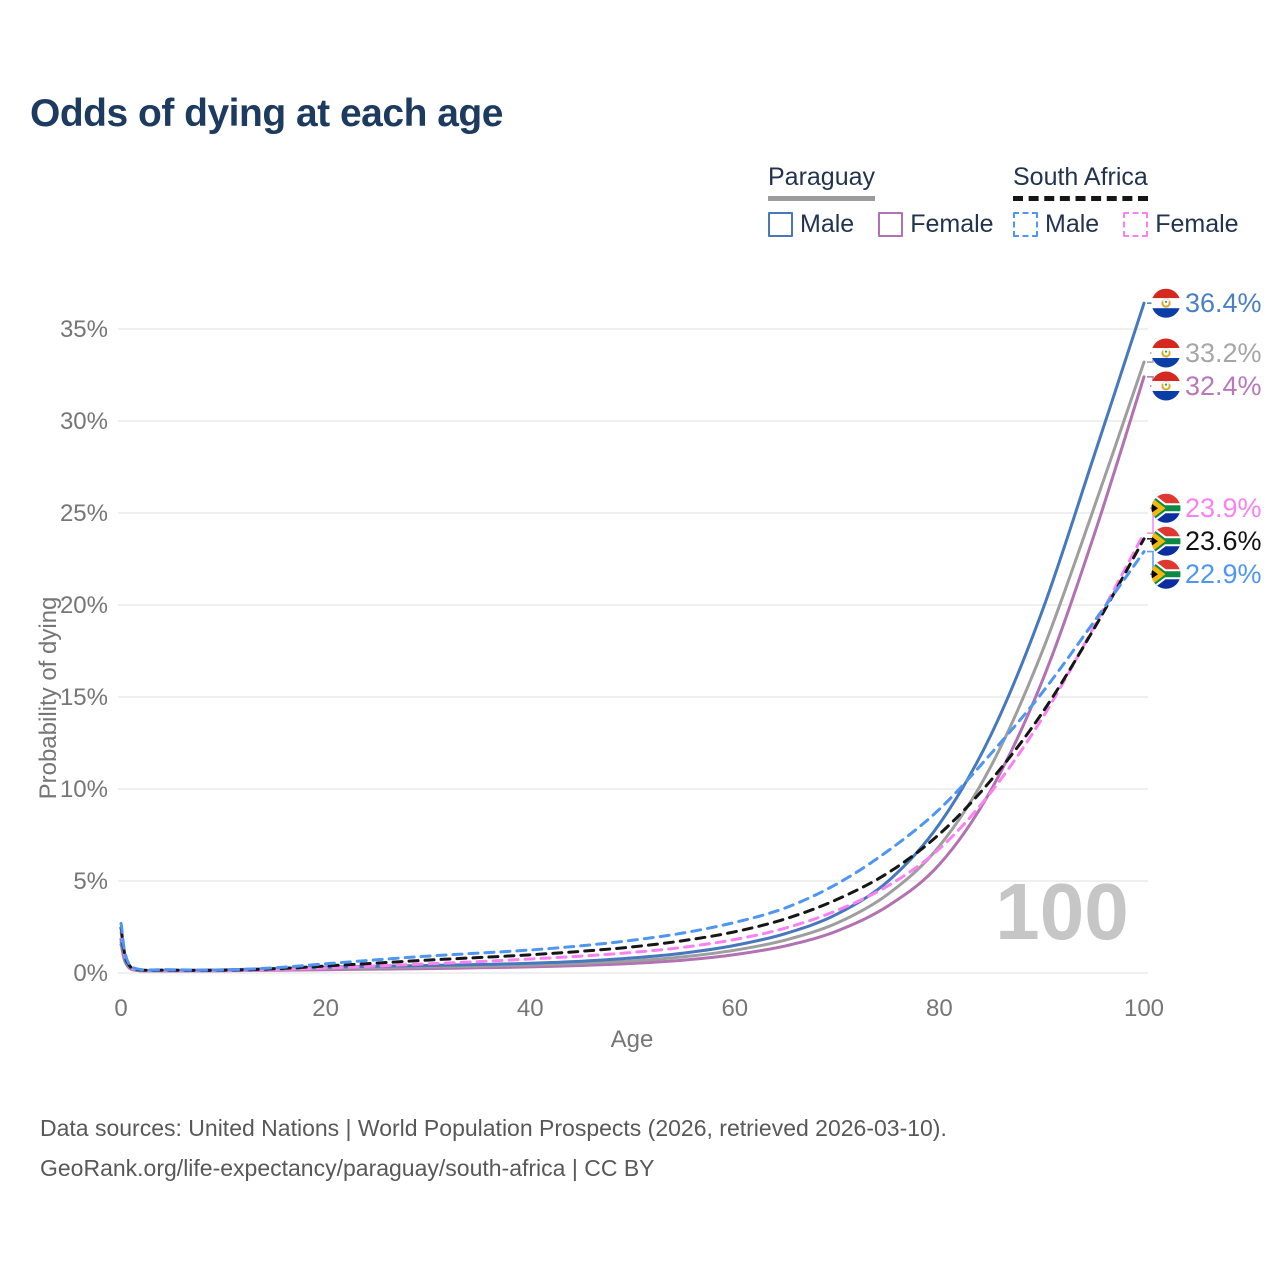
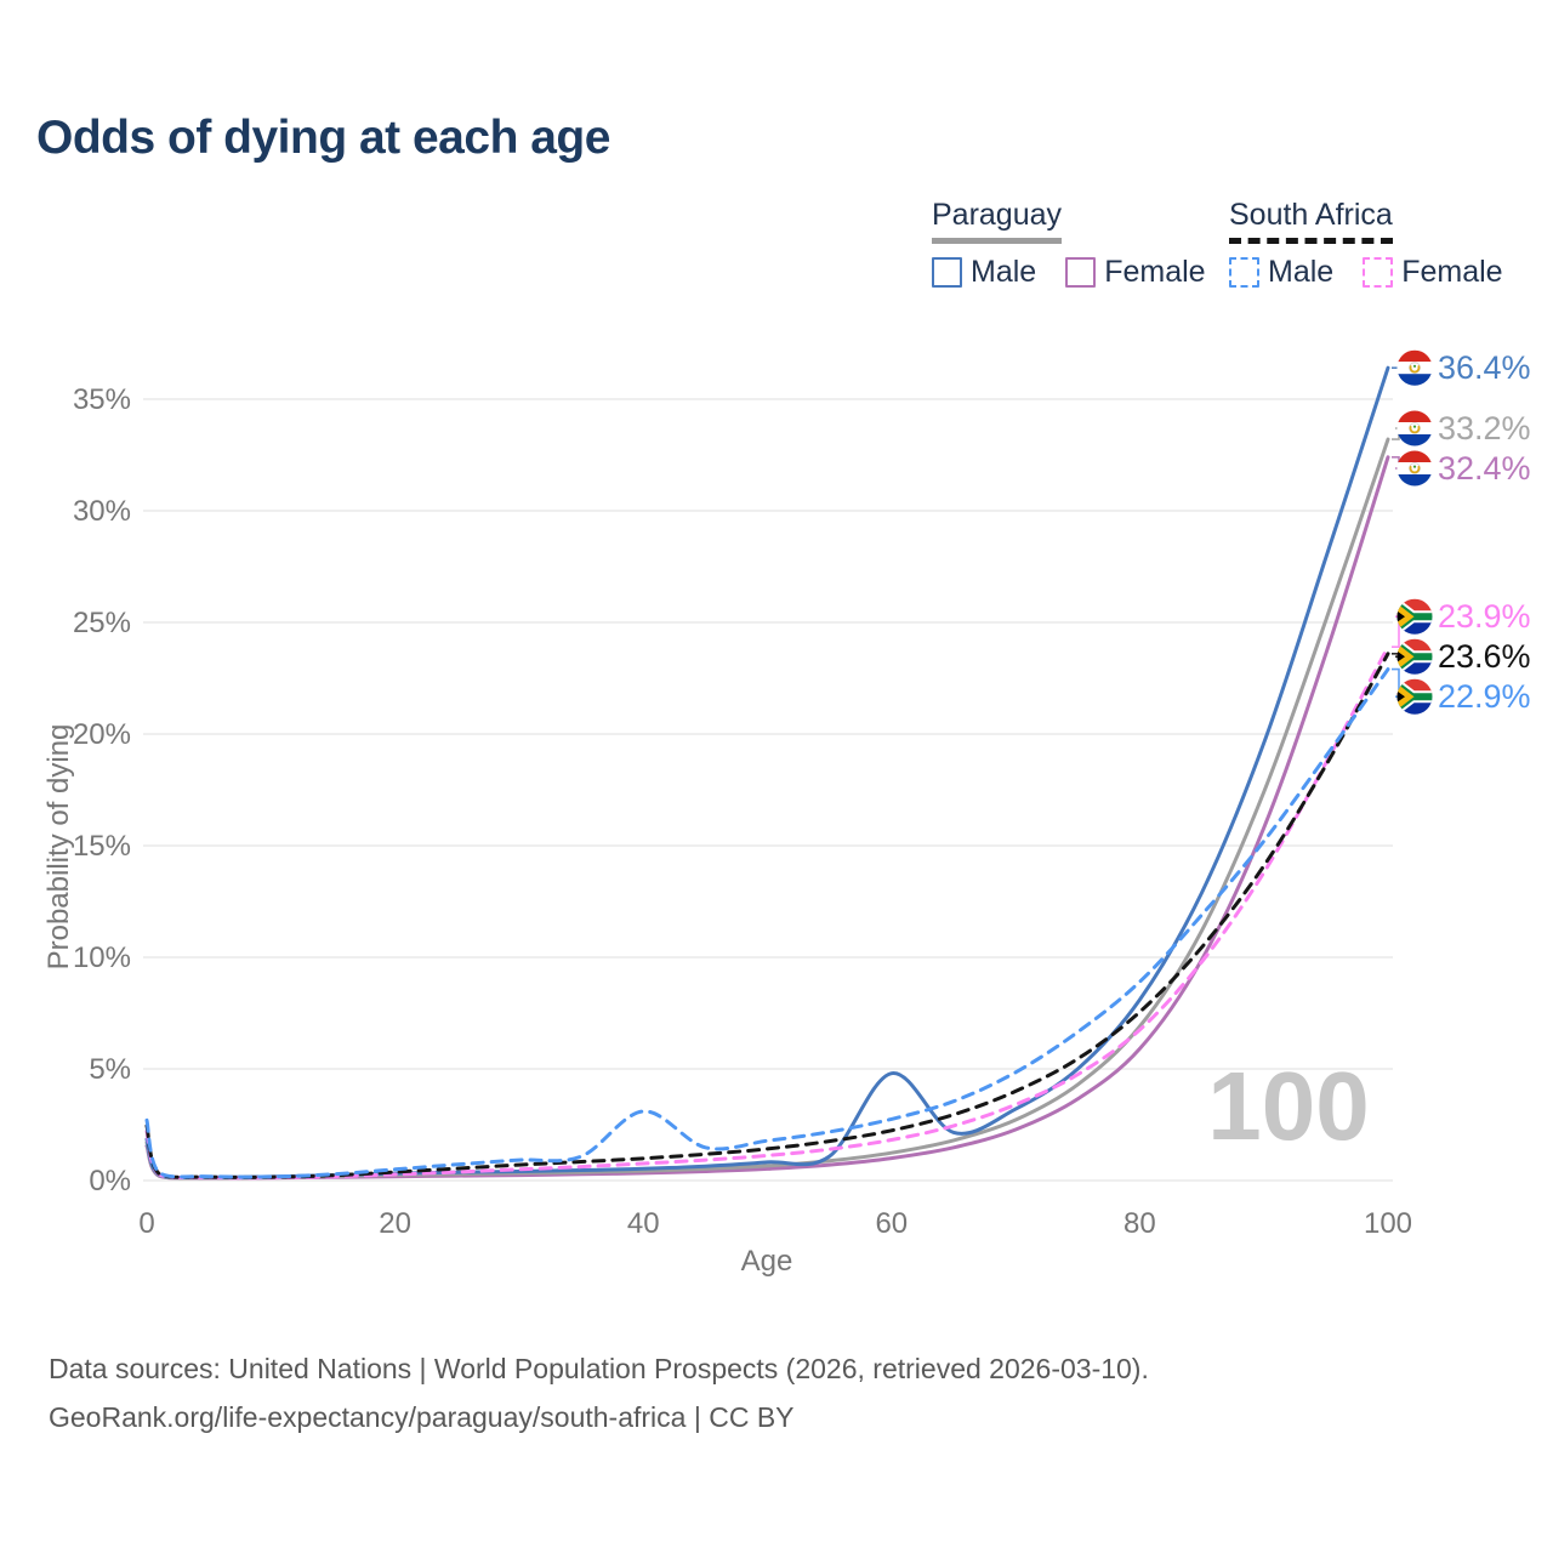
South Africa Male/40: 1.2% -> 3.1%
Paraguay Male/60: 1.5% -> 4.8%
